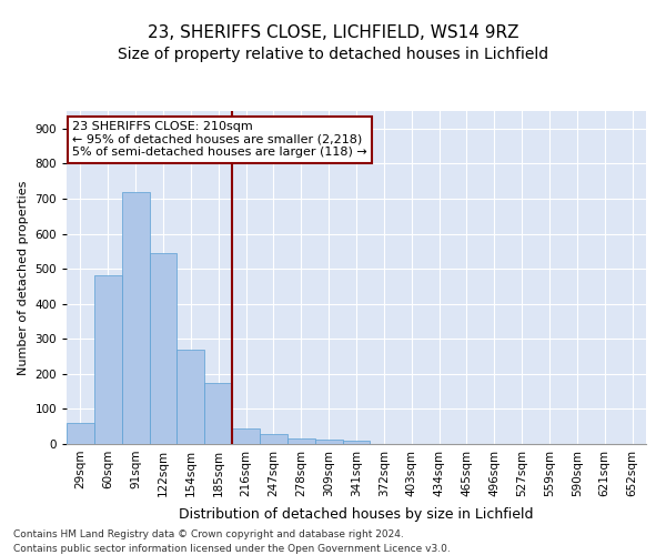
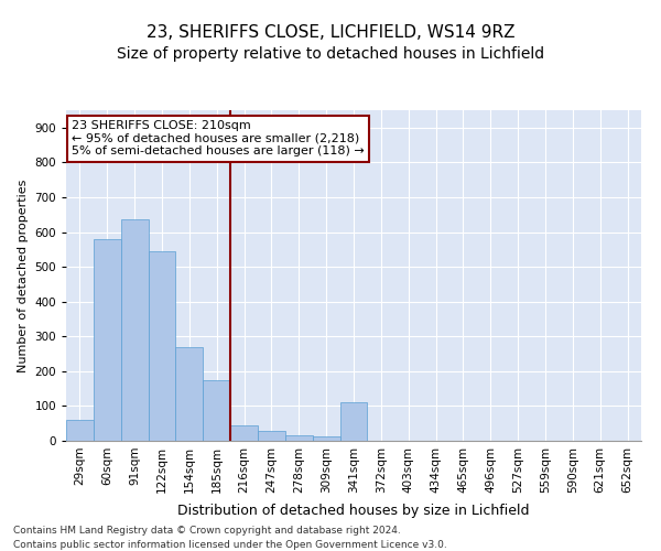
60sqm: 480 -> 580
91sqm: 720 -> 635
341sqm: 8 -> 110
